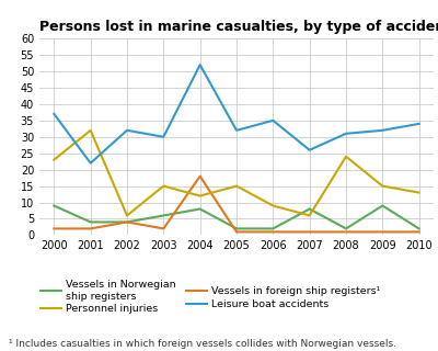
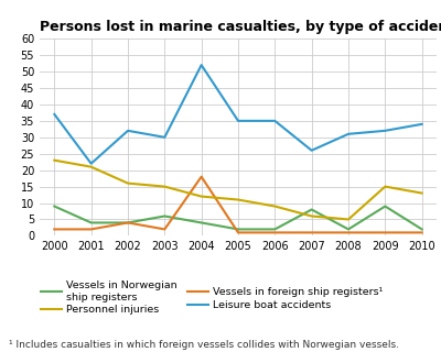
Personnel injuries/2001: 32 -> 21
Personnel injuries/2002: 6 -> 16
Vessels in Norwegian ship registers/2004: 8 -> 4
Personnel injuries/2005: 15 -> 11
Leisure boat accidents/2005: 32 -> 35
Personnel injuries/2008: 24 -> 5
